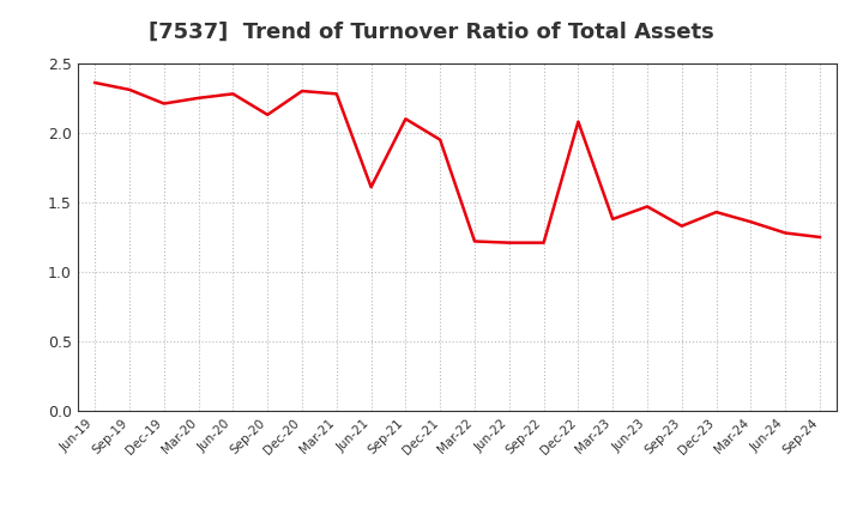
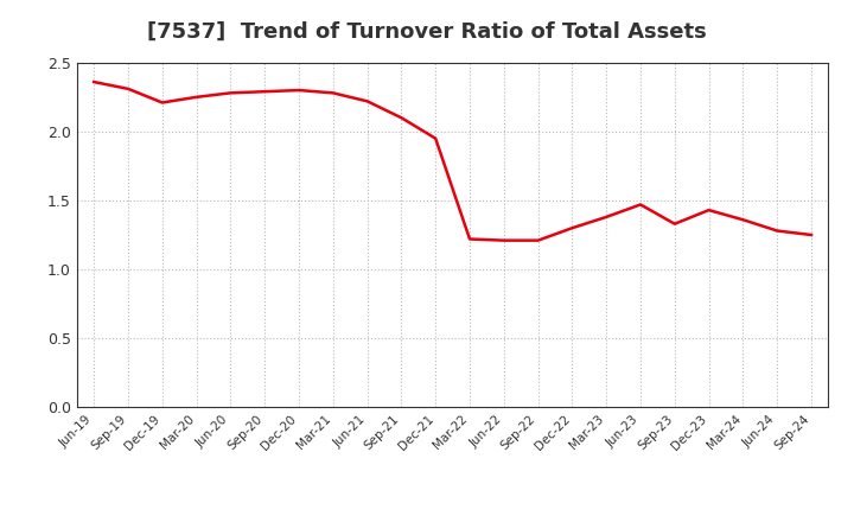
Sep-20: 2.13 -> 2.29
Jun-21: 1.61 -> 2.22
Dec-22: 2.08 -> 1.30
